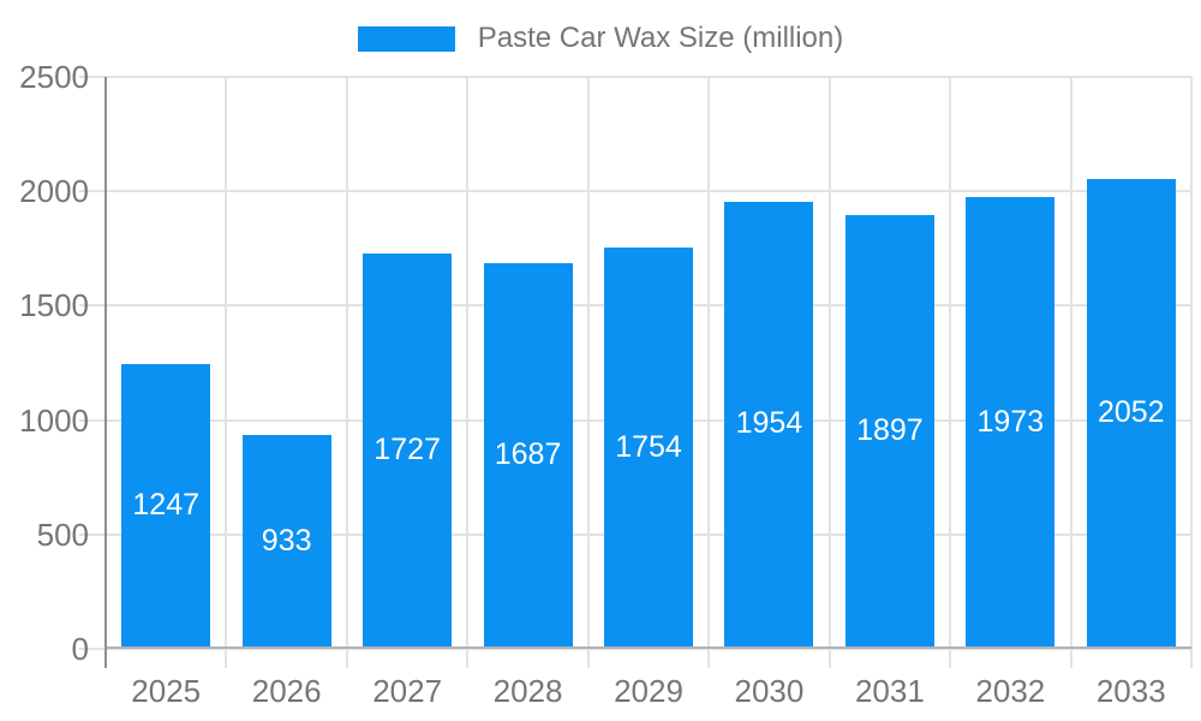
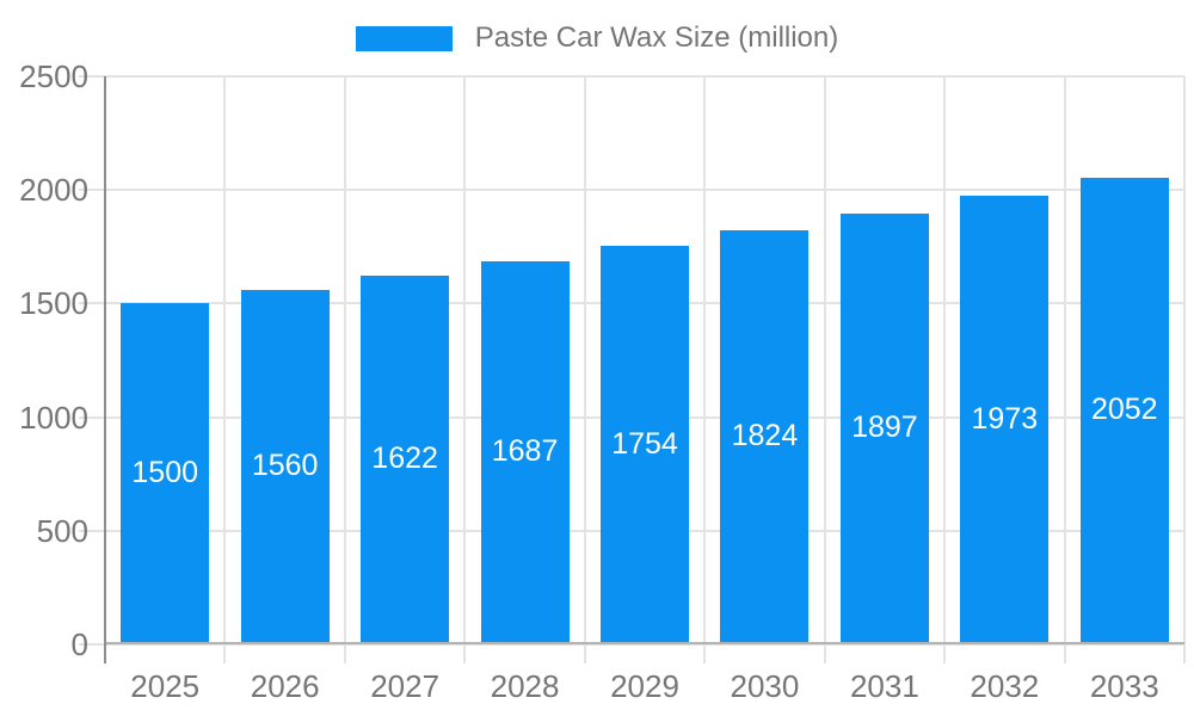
2025: 1247 -> 1500
2026: 933 -> 1560
2027: 1727 -> 1622
2030: 1954 -> 1824
